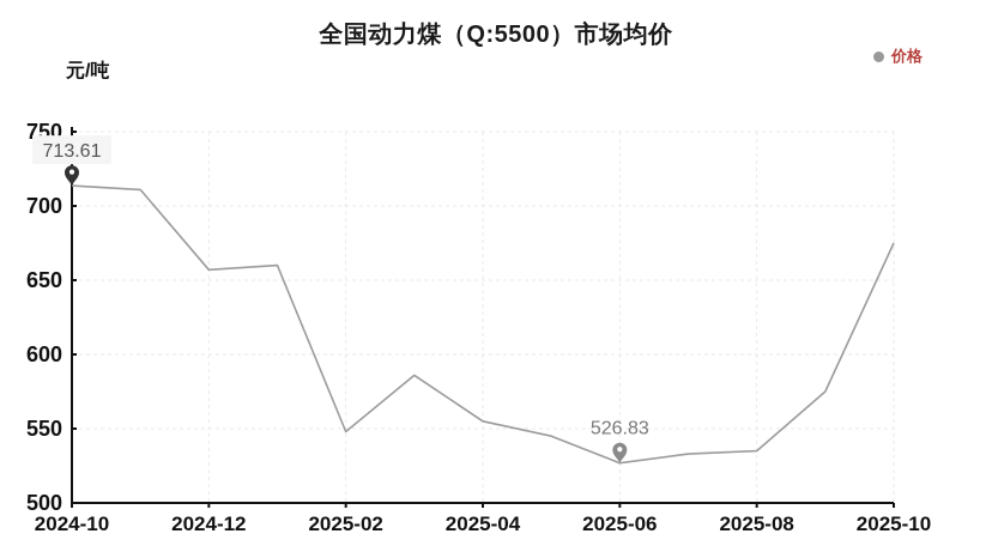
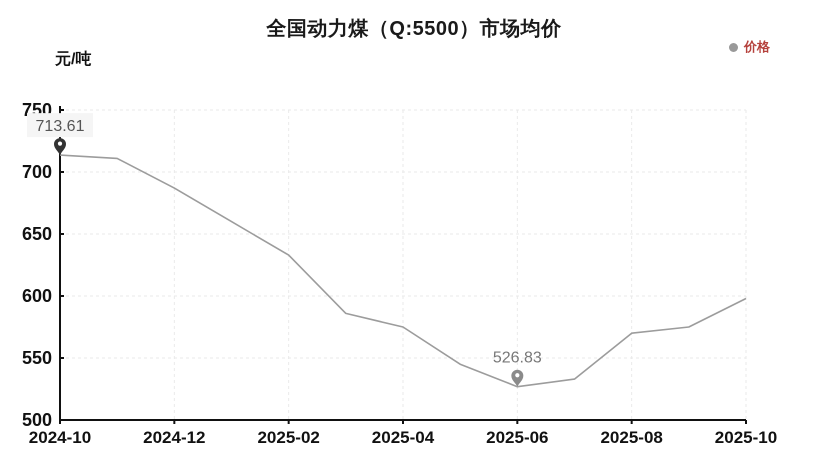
2024-12: 657 -> 687
2025-02: 548 -> 633
2025-04: 555 -> 575
2025-08: 535 -> 570
2025-10: 675 -> 598
